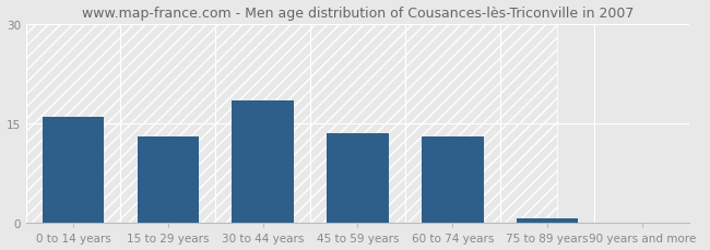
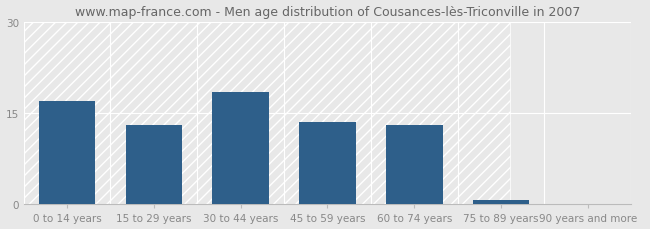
0 to 14 years: 16.0 -> 17.0
